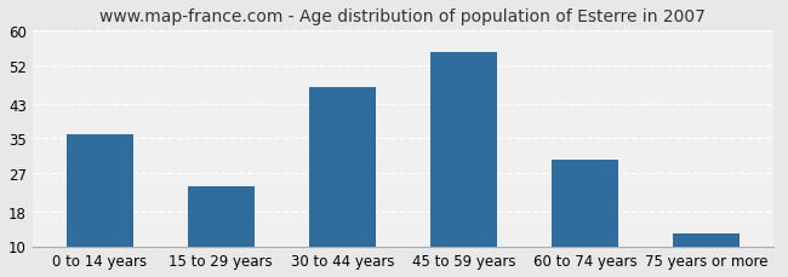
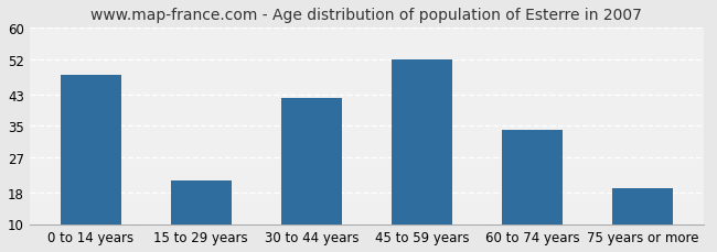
0 to 14 years: 36 -> 48
15 to 29 years: 24 -> 21
30 to 44 years: 47 -> 42
45 to 59 years: 55 -> 52
60 to 74 years: 30 -> 34
75 years or more: 13 -> 19
